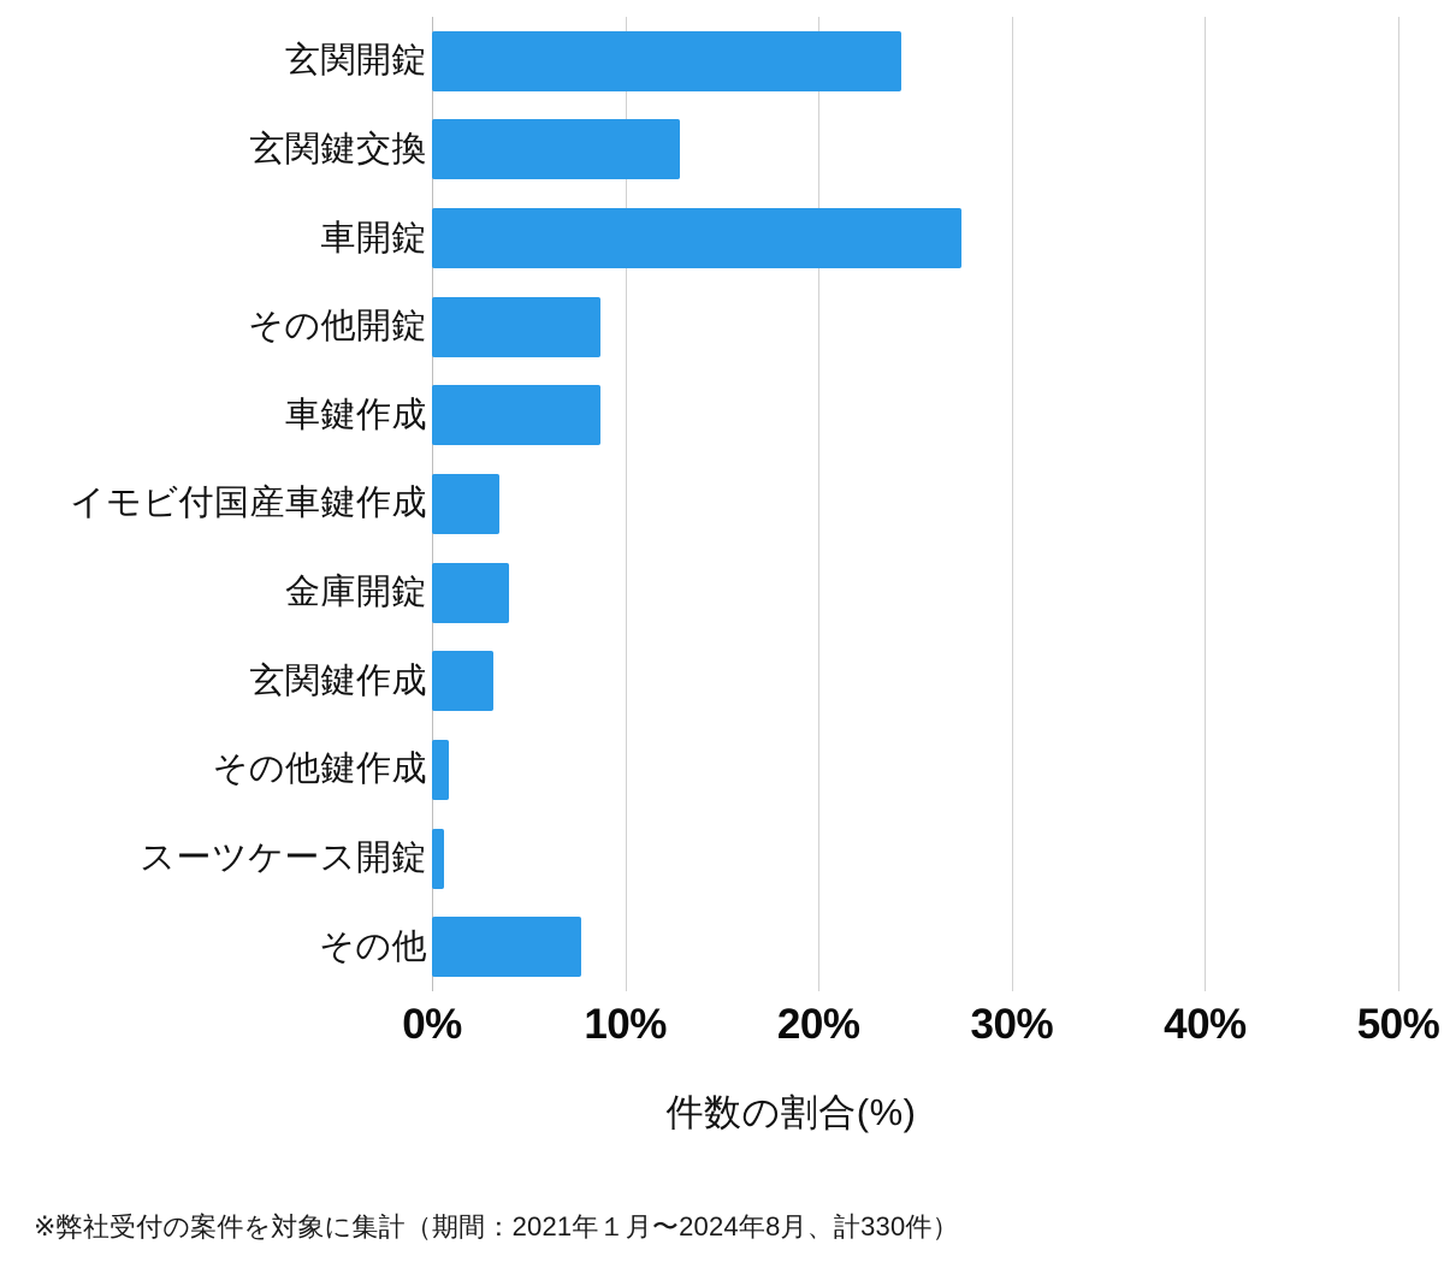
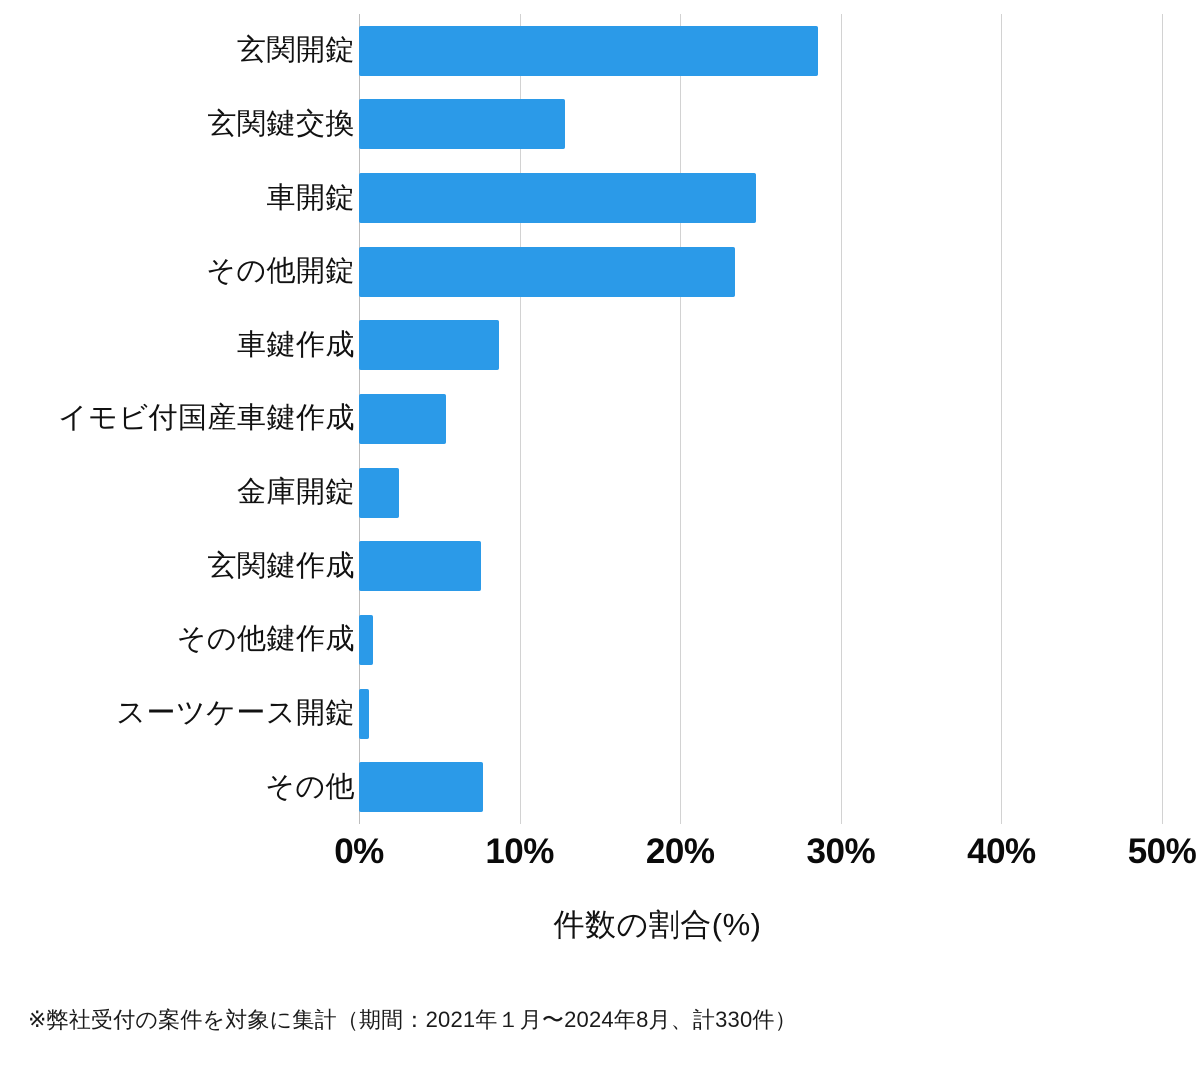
玄関開錠: 24.3% -> 28.6%
車開錠: 27.4% -> 24.7%
その他開錠: 8.7% -> 23.4%
イモビ付国産車鍵作成: 3.5% -> 5.4%
金庫開錠: 4.0% -> 2.5%
玄関鍵作成: 3.2% -> 7.6%
